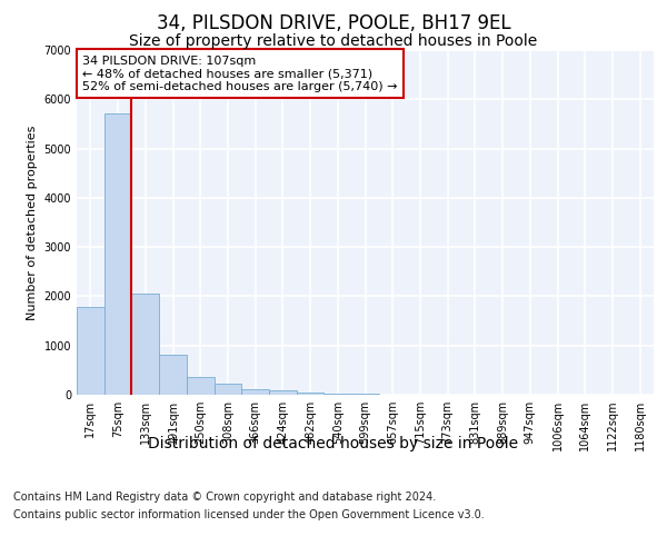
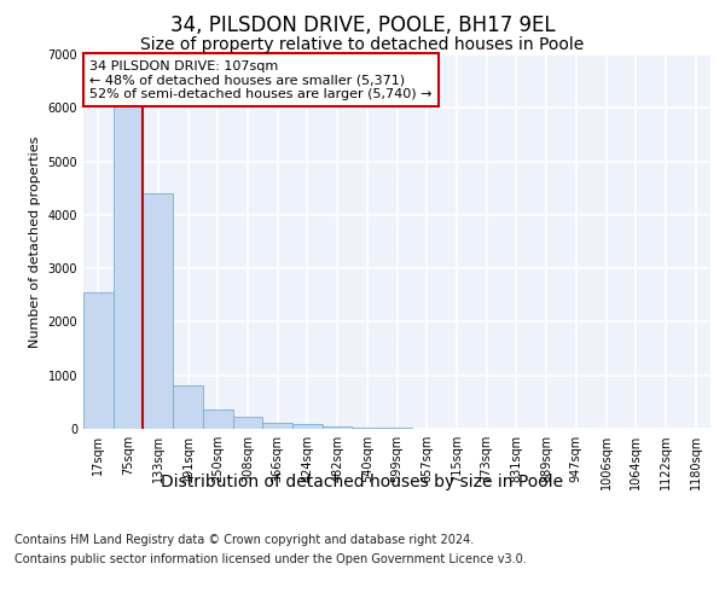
17sqm: 1780 -> 2550
75sqm: 5720 -> 6050
133sqm: 2050 -> 4400
